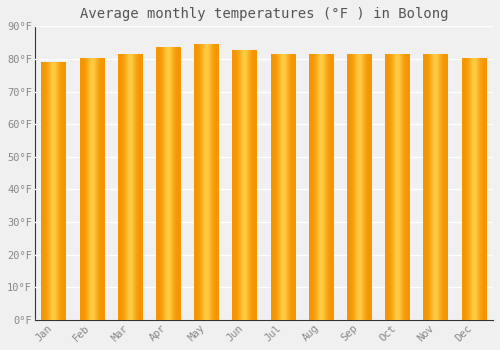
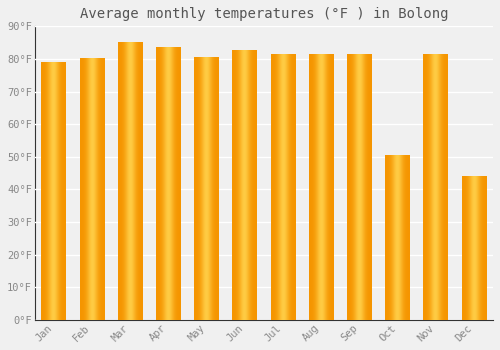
Mar: 81.5°F -> 85.0°F
May: 84.5°F -> 80.5°F
Oct: 81.5°F -> 50.5°F
Dec: 80.0°F -> 44.0°F
